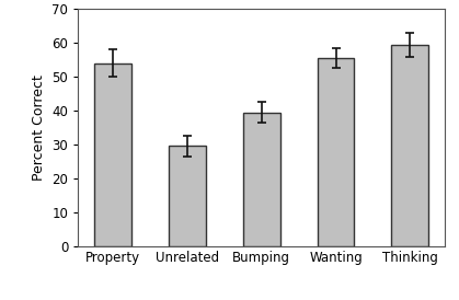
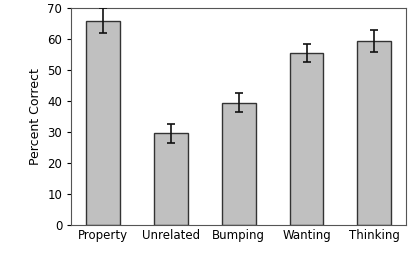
Property: 54.0 -> 66.0
